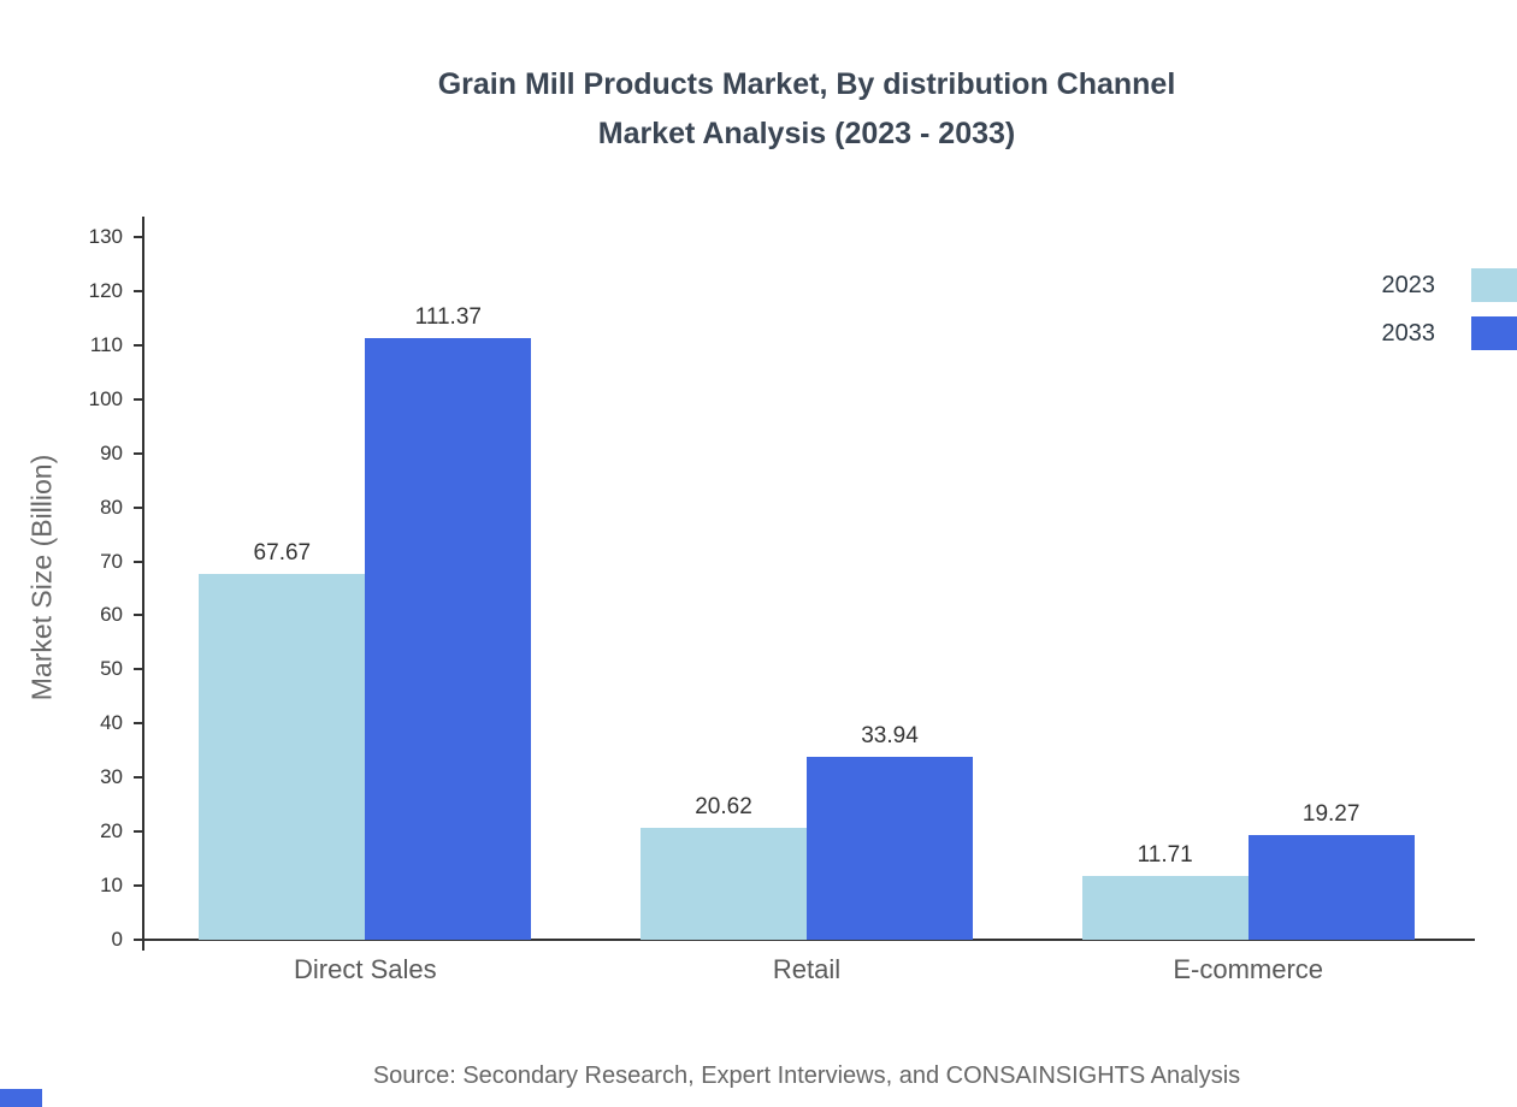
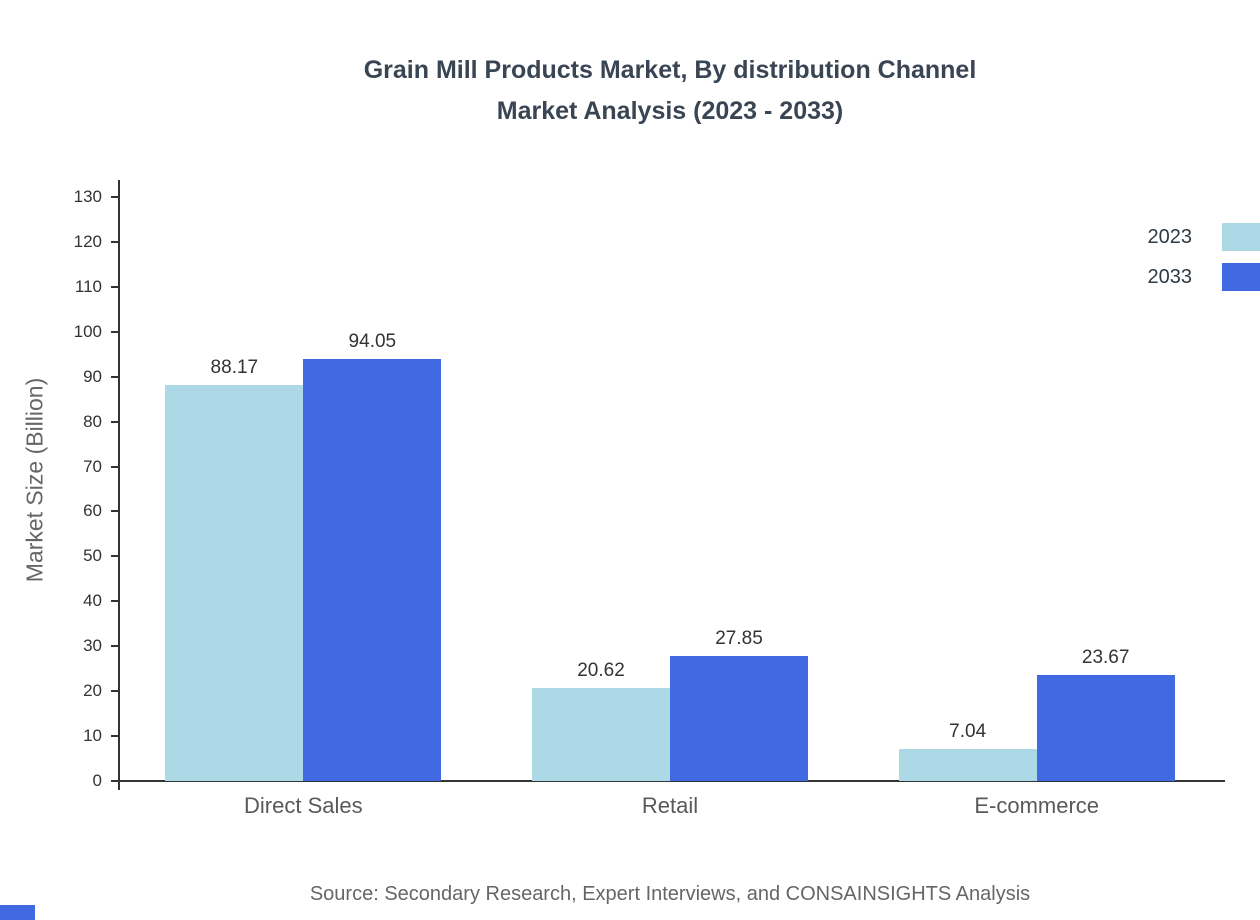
2023/Direct Sales: 67.67 -> 88.17
2033/Direct Sales: 111.37 -> 94.05
2033/Retail: 33.94 -> 27.85
2023/E-commerce: 11.71 -> 7.04
2033/E-commerce: 19.27 -> 23.67
